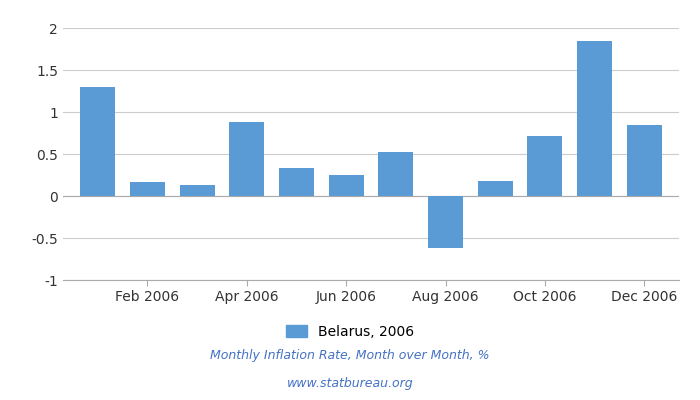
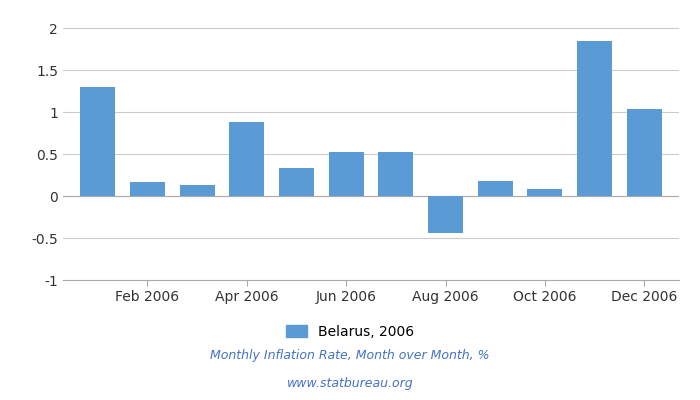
Jun 2006: 0.25 -> 0.52
Aug 2006: -0.62 -> -0.44
Oct 2006: 0.71 -> 0.08
Dec 2006: 0.85 -> 1.04
